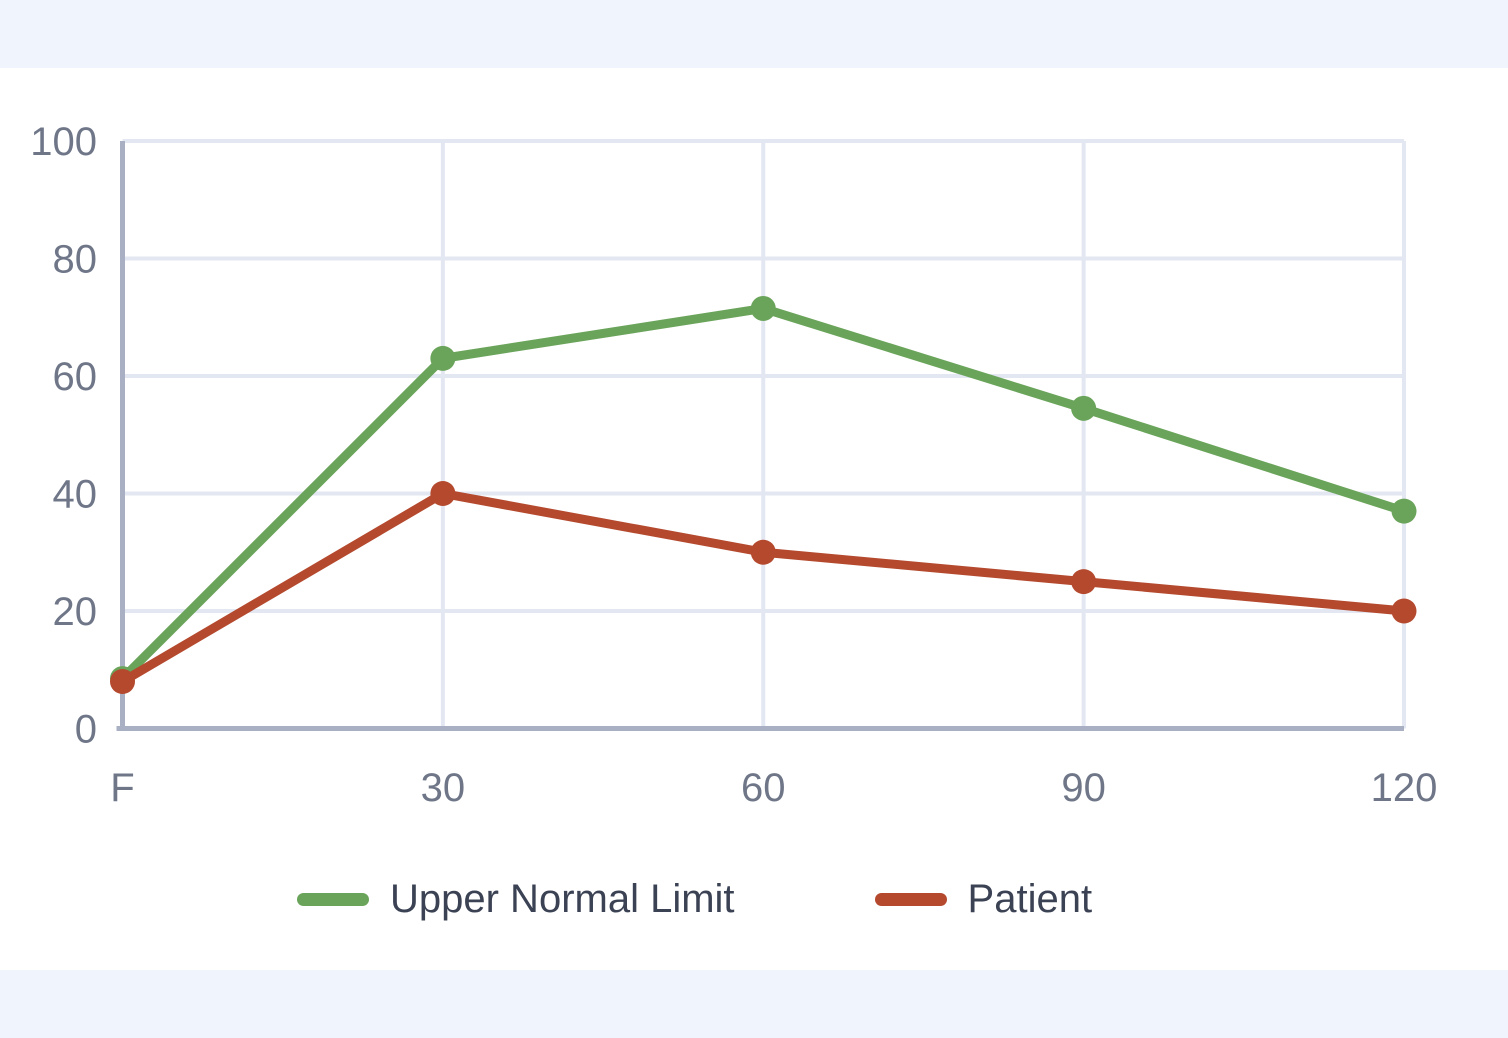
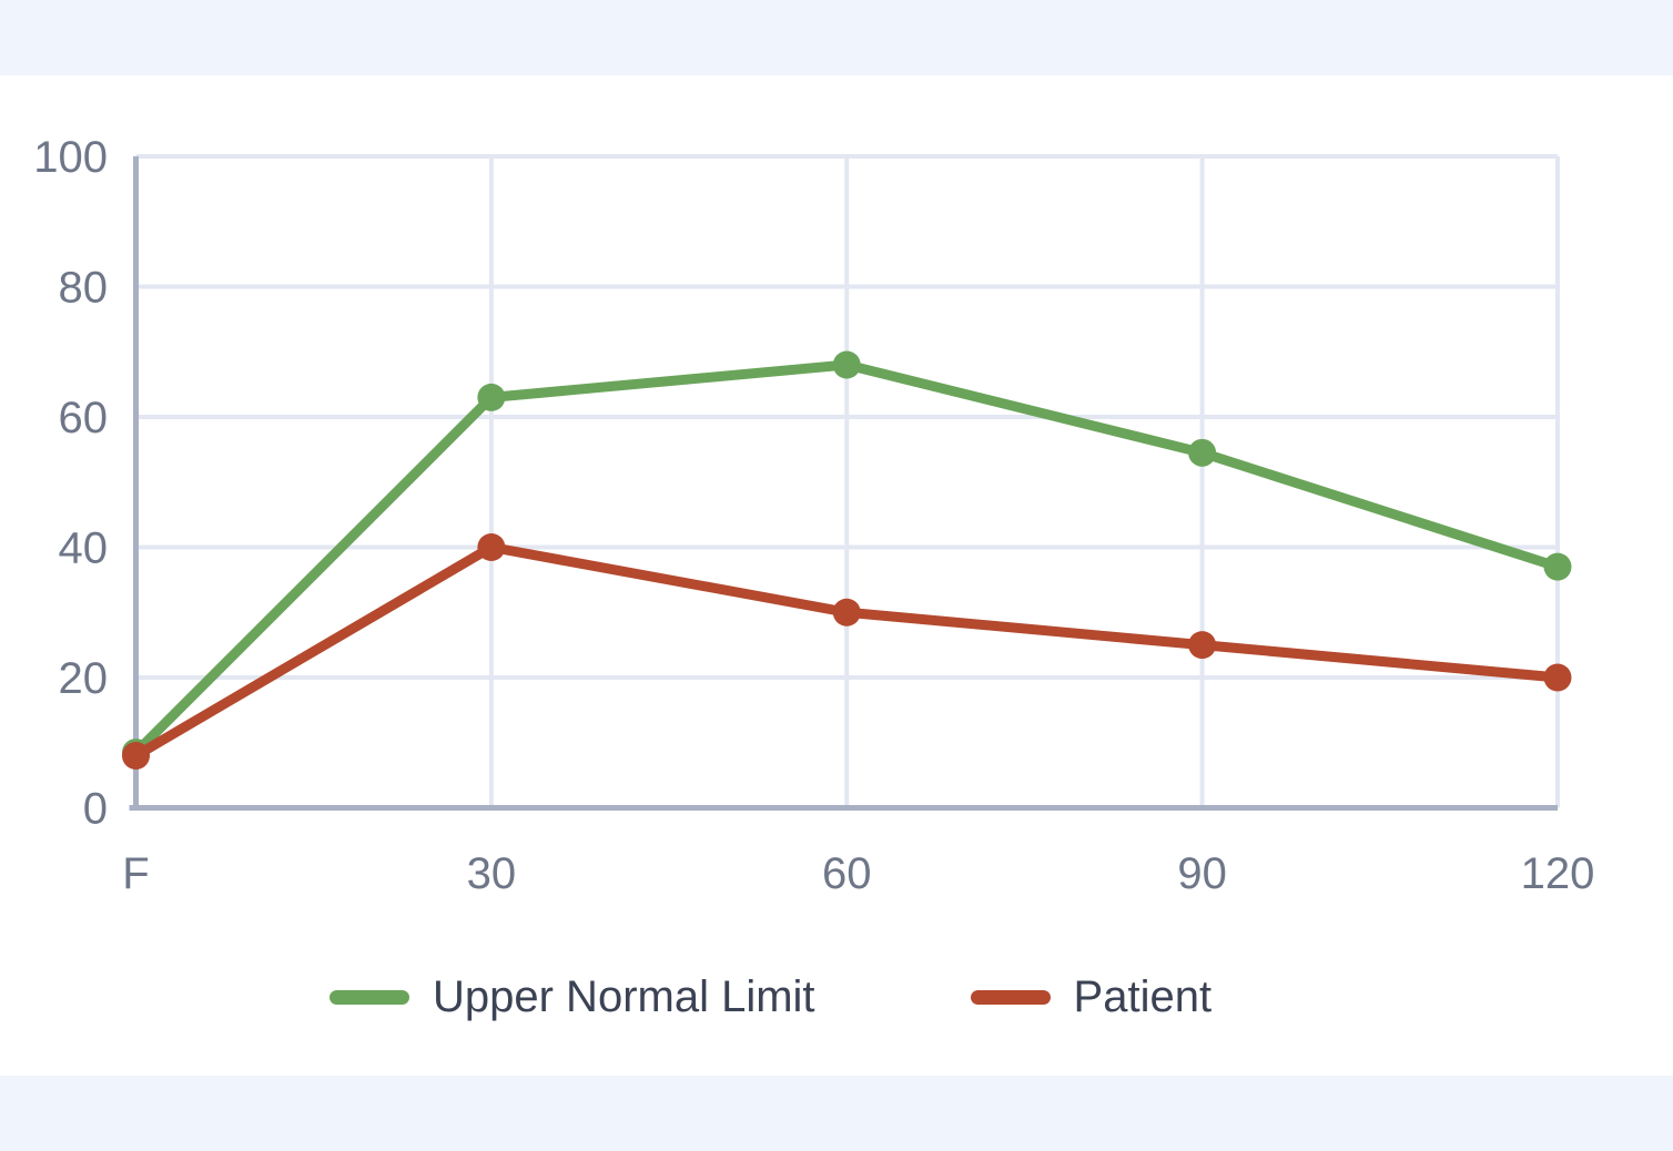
Upper Normal Limit/60: 72 -> 68
